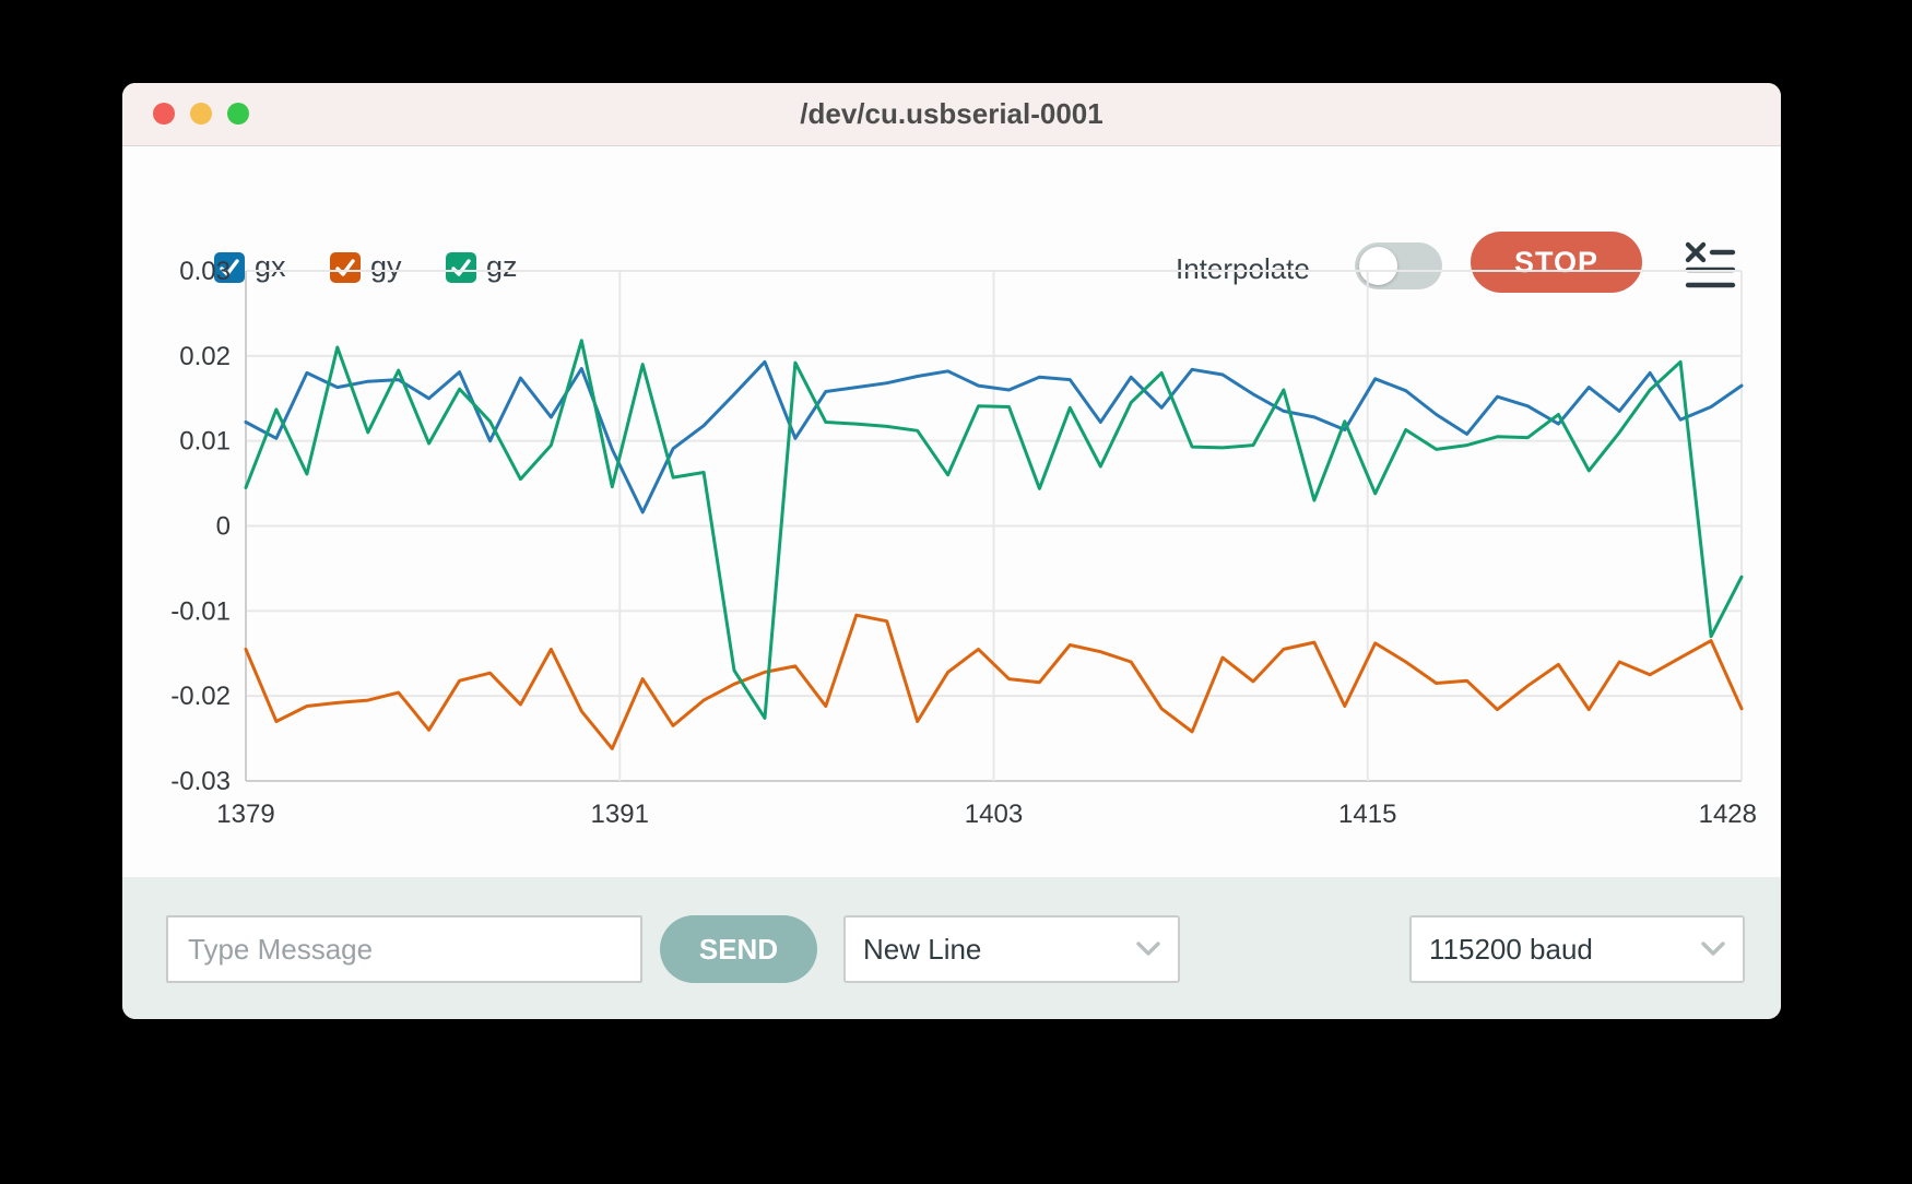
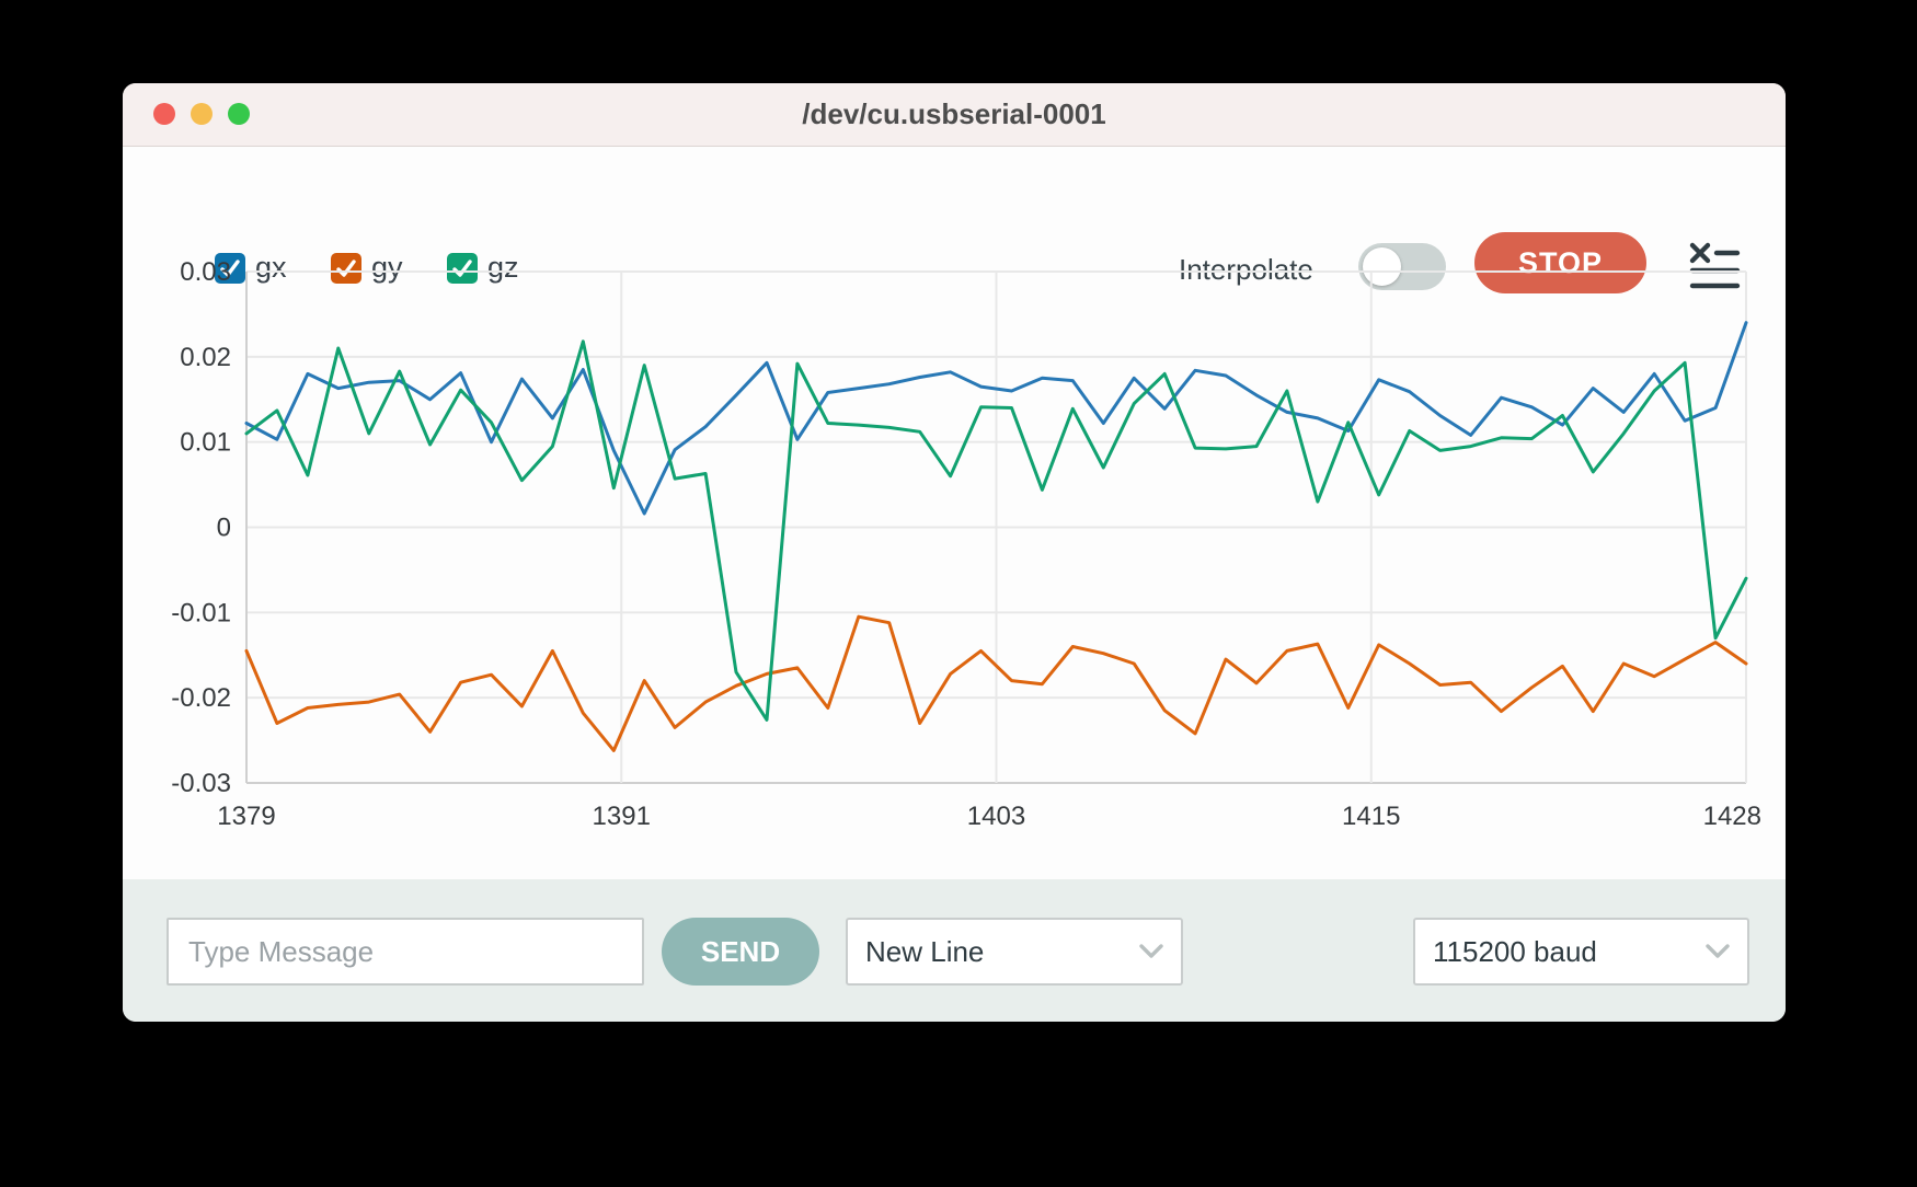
gz/1379: 0.004 -> 0.011
gx/1428: 0.017 -> 0.024
gy/1428: -0.021 -> -0.016
